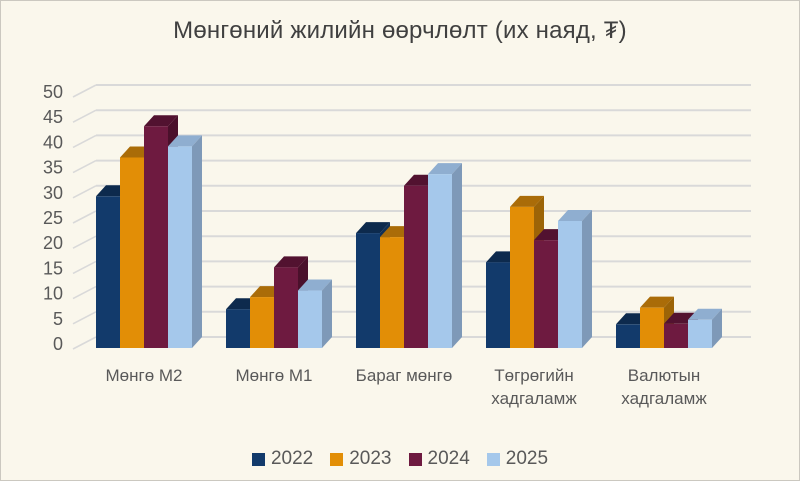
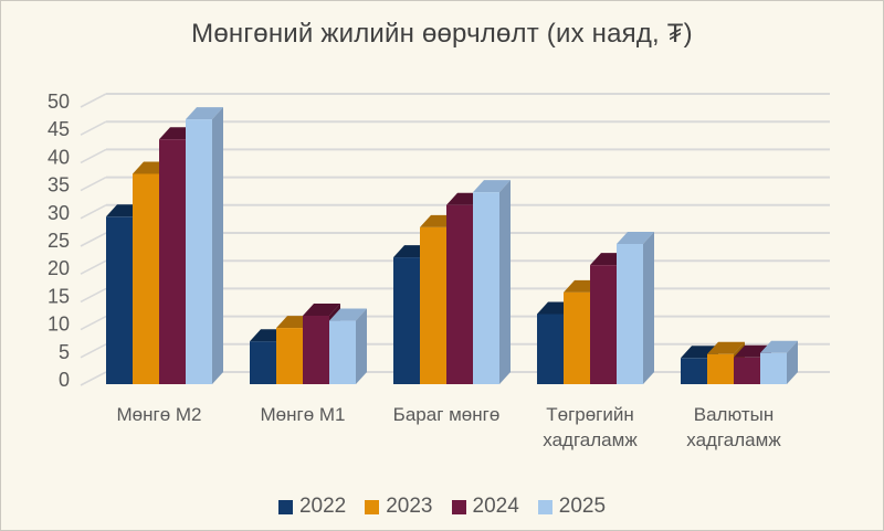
2025/Мөнгө M2: 40 -> 48
2024/Мөнгө M1: 16 -> 12
2023/Бараг мөнгө: 22 -> 28
2022/Төгрөгийн хадгаламж: 17 -> 13
2023/Төгрөгийн хадгаламж: 28 -> 16
2023/Валютын хадгаламж: 8 -> 5
